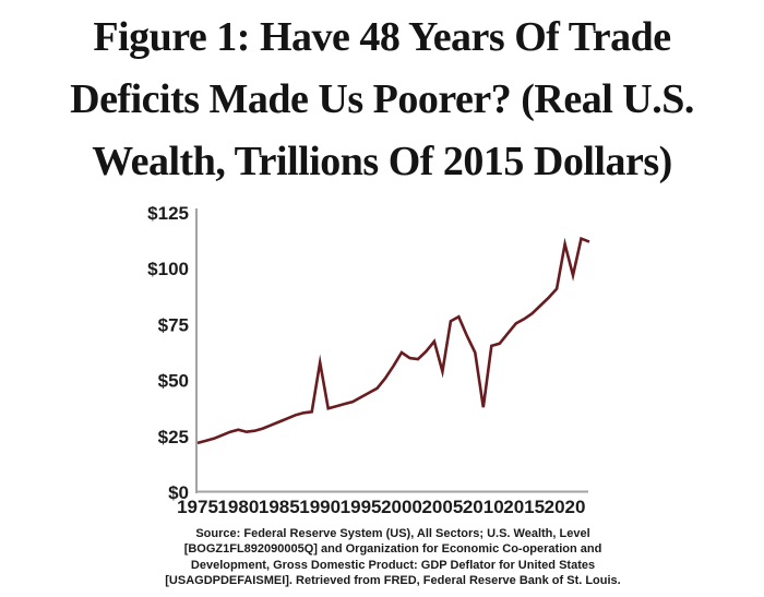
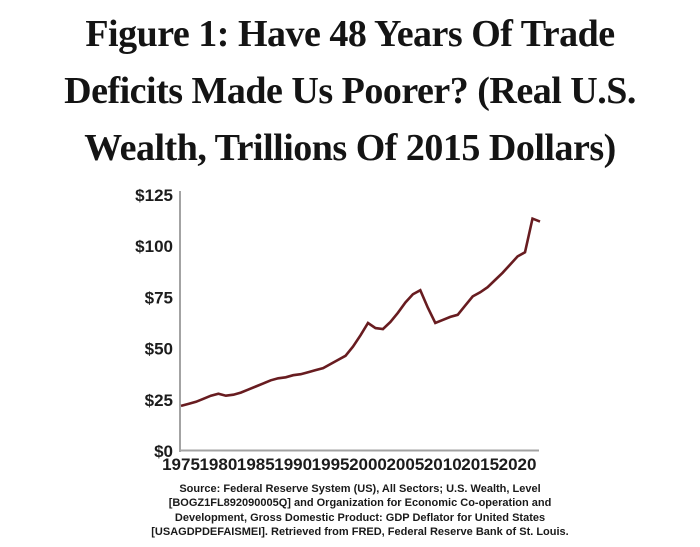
1990: $58 -> $37
2005: $54 -> $72
2010: $38 -> $64
2020: $111 -> $95
